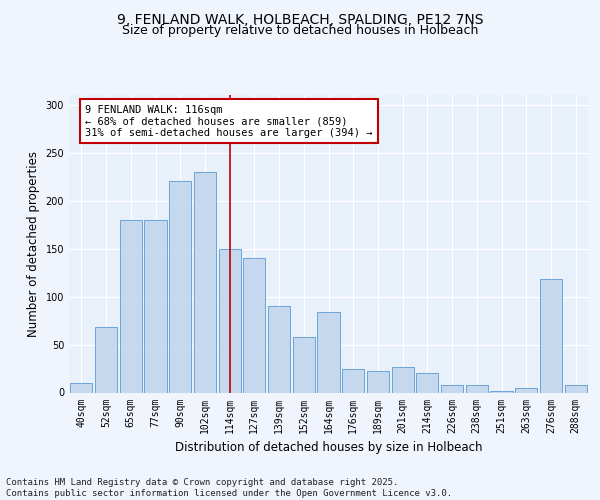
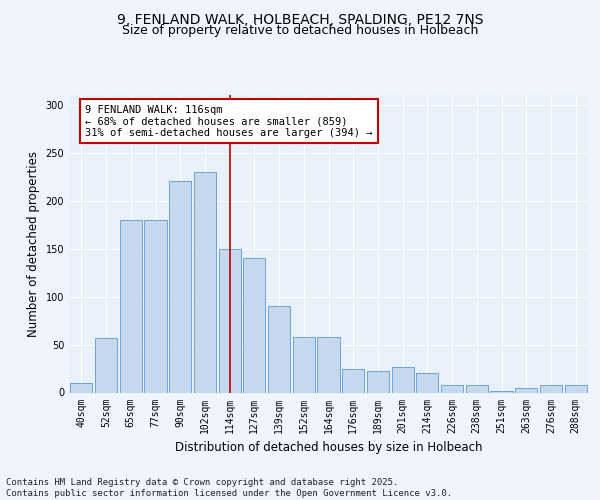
52sqm: 68 -> 57
164sqm: 84 -> 58
276sqm: 118 -> 8
